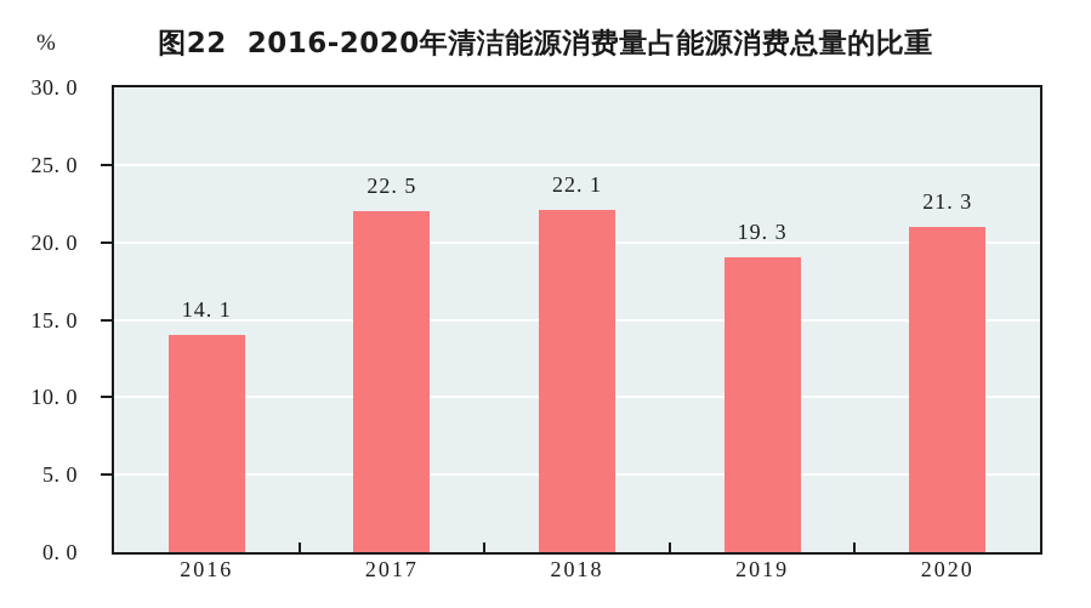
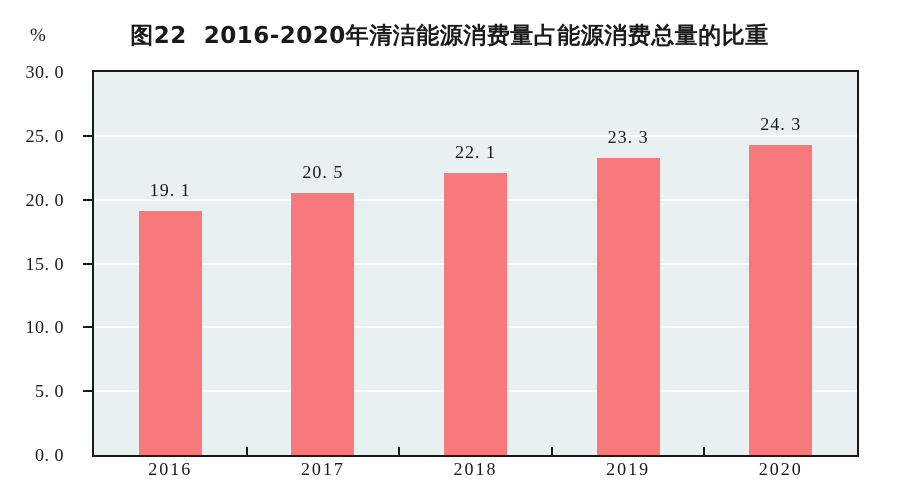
2016: 14 -> 19
2017: 22 -> 20
2019: 19 -> 23
2020: 21 -> 24
